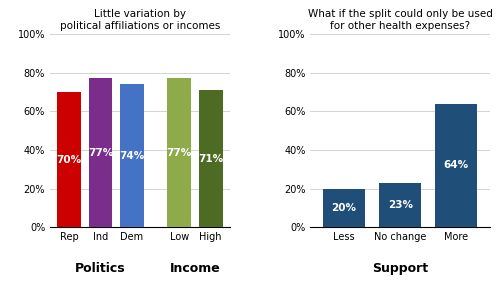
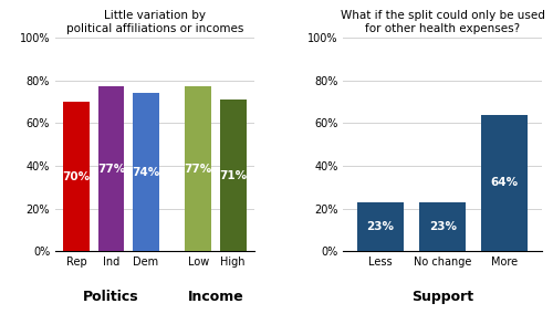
Less: 20% -> 23%
